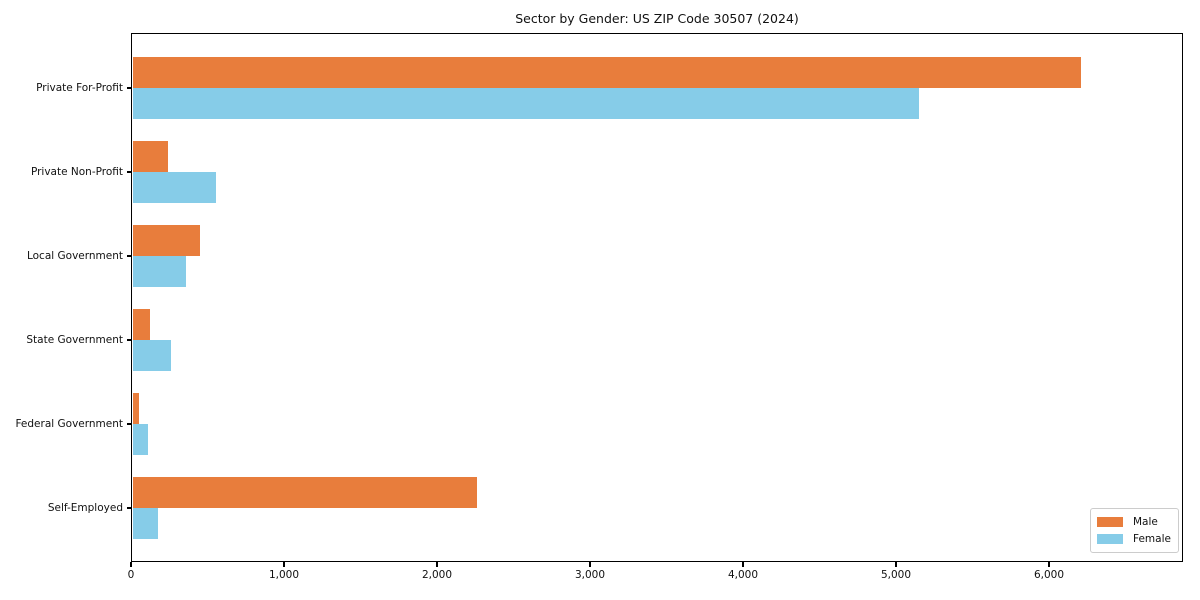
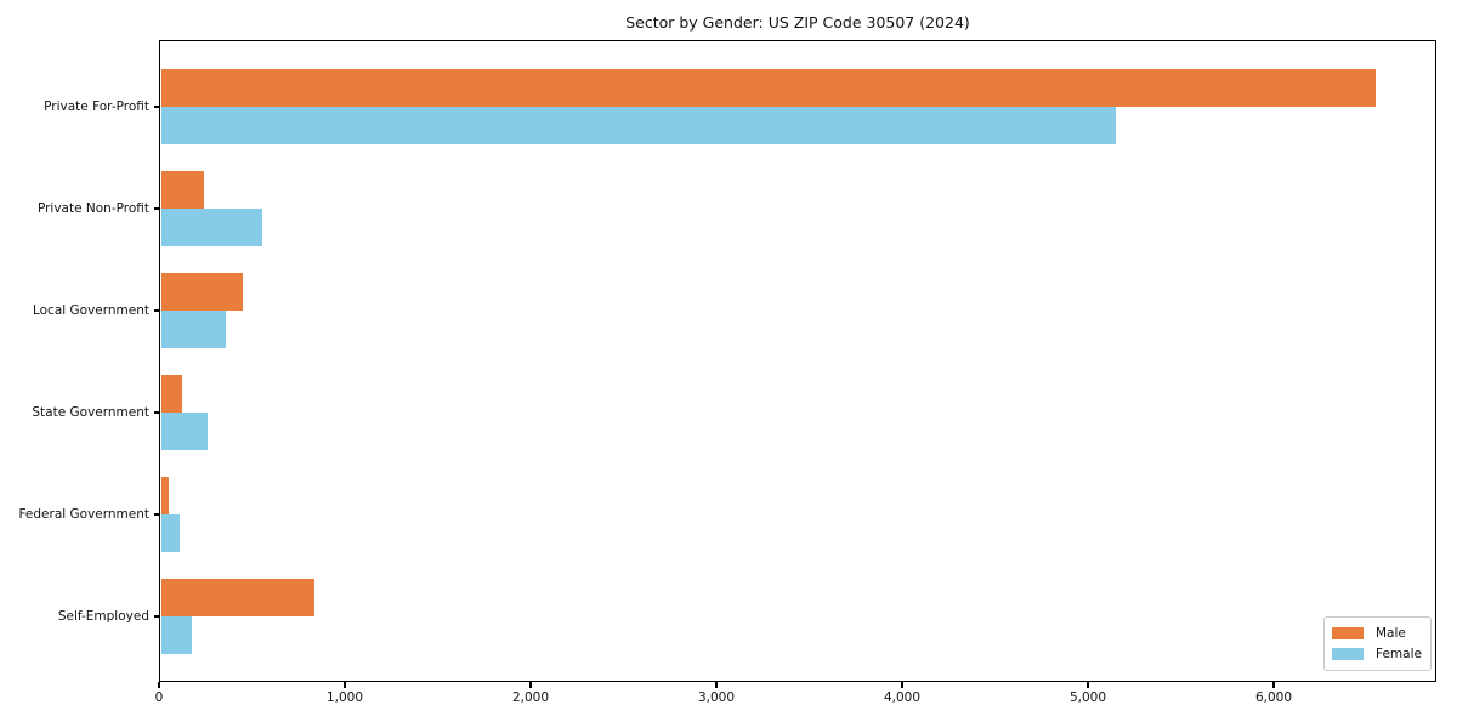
Male/Private For-Profit: 6210 -> 6550
Male/Self-Employed: 2260 -> 840
